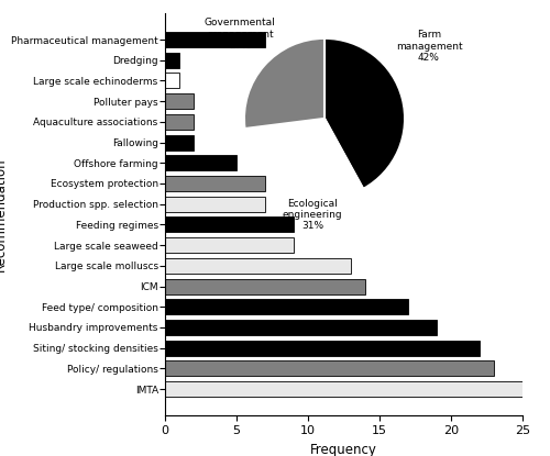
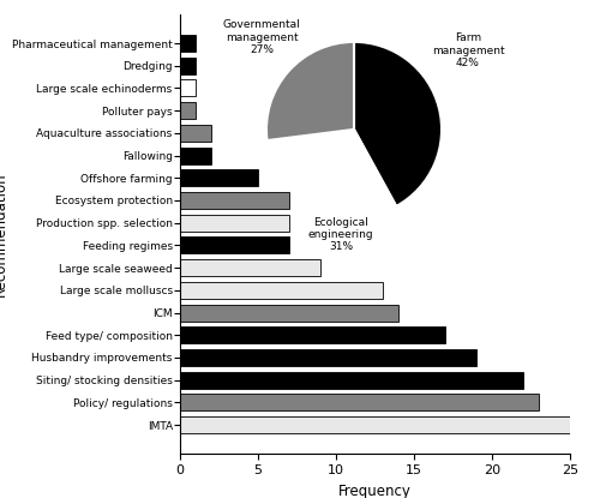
Pharmaceutical management: 7 -> 1
Polluter pays: 2 -> 1
Feeding regimes: 9 -> 7
